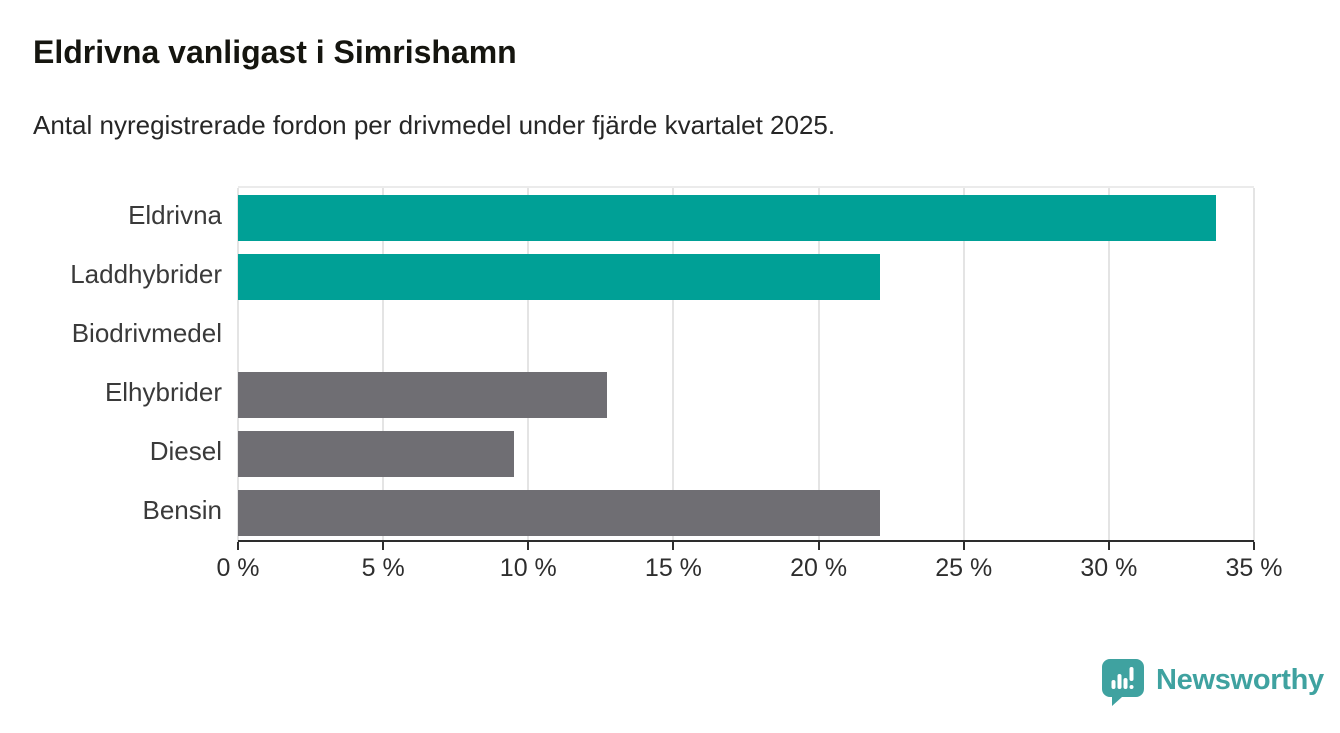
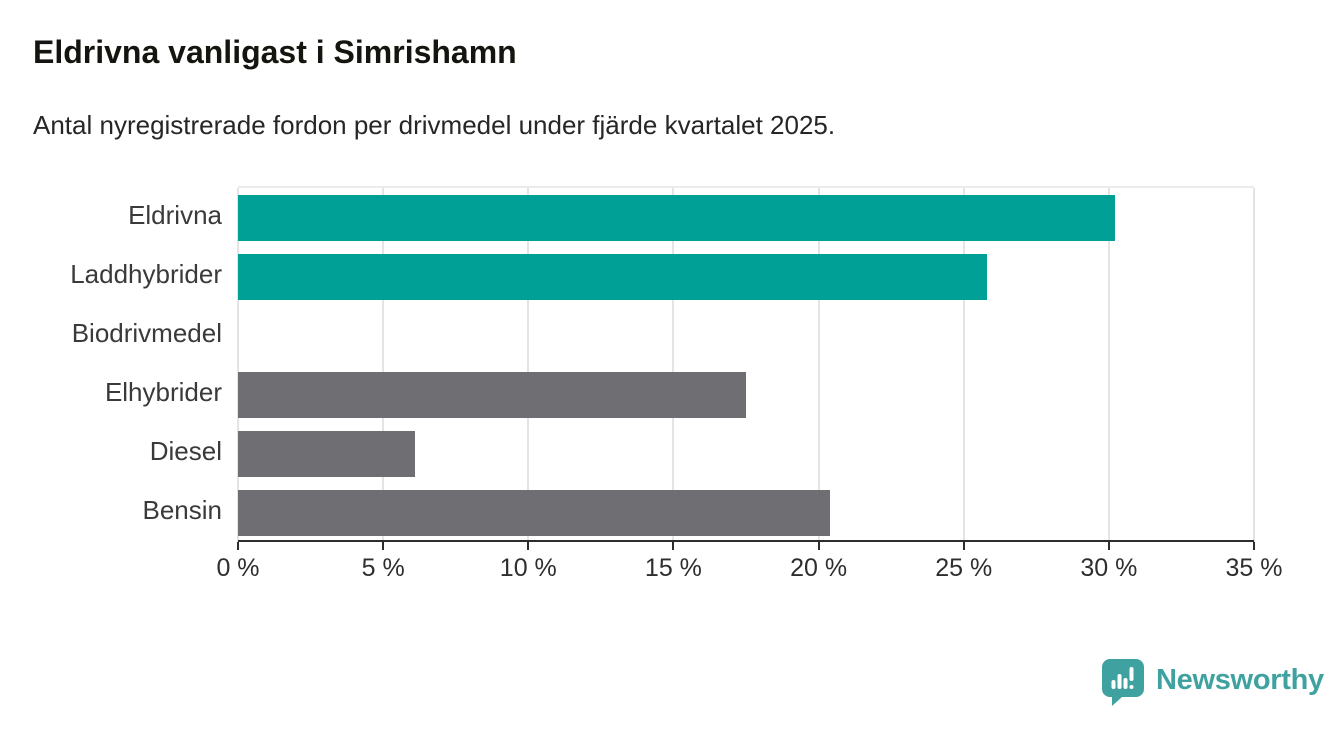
Eldrivna: 33.7% -> 30.2%
Laddhybrider: 22.1% -> 25.8%
Elhybrider: 12.7% -> 17.5%
Diesel: 9.5% -> 6.1%
Bensin: 22.1% -> 20.4%
